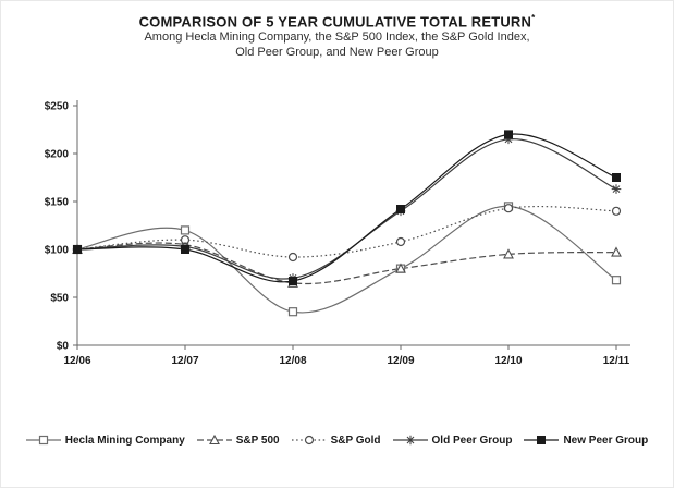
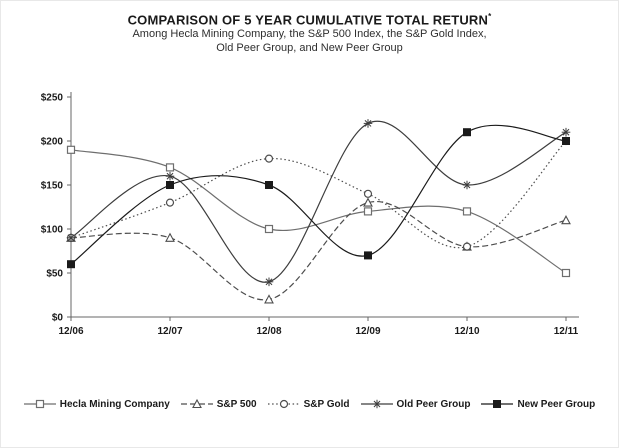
Hecla Mining Company/12/06: $100 -> $190
S&P 500/12/06: $100 -> $90
S&P Gold/12/06: $100 -> $90
Old Peer Group/12/06: $100 -> $90
New Peer Group/12/06: $100 -> $60
Hecla Mining Company/12/07: $120 -> $170
S&P 500/12/07: $100 -> $90
S&P Gold/12/07: $110 -> $130
Old Peer Group/12/07: $100 -> $160
New Peer Group/12/07: $100 -> $150
Hecla Mining Company/12/08: $40 -> $100
S&P 500/12/08: $60 -> $20
S&P Gold/12/08: $90 -> $180
Old Peer Group/12/08: $70 -> $40
New Peer Group/12/08: $70 -> $150
Hecla Mining Company/12/09: $80 -> $120
S&P 500/12/09: $80 -> $130
S&P Gold/12/09: $110 -> $140
Old Peer Group/12/09: $140 -> $220
New Peer Group/12/09: $140 -> $70
Hecla Mining Company/12/10: $140 -> $120
S&P 500/12/10: $100 -> $80
S&P Gold/12/10: $140 -> $80
Old Peer Group/12/10: $220 -> $150
New Peer Group/12/10: $220 -> $210
Hecla Mining Company/12/11: $70 -> $50
S&P 500/12/11: $100 -> $110
S&P Gold/12/11: $140 -> $200
Old Peer Group/12/11: $160 -> $210
New Peer Group/12/11: $180 -> $200
